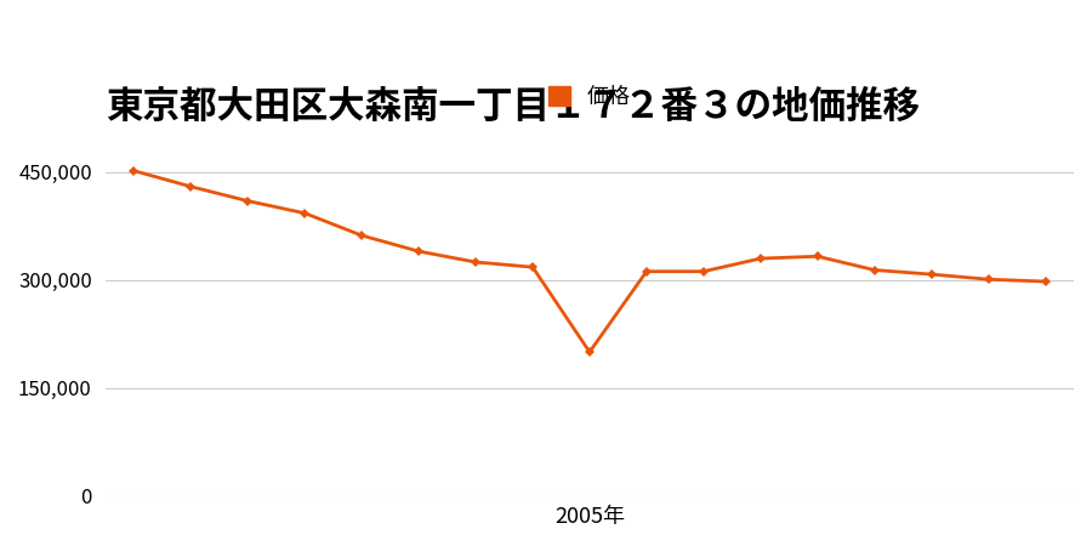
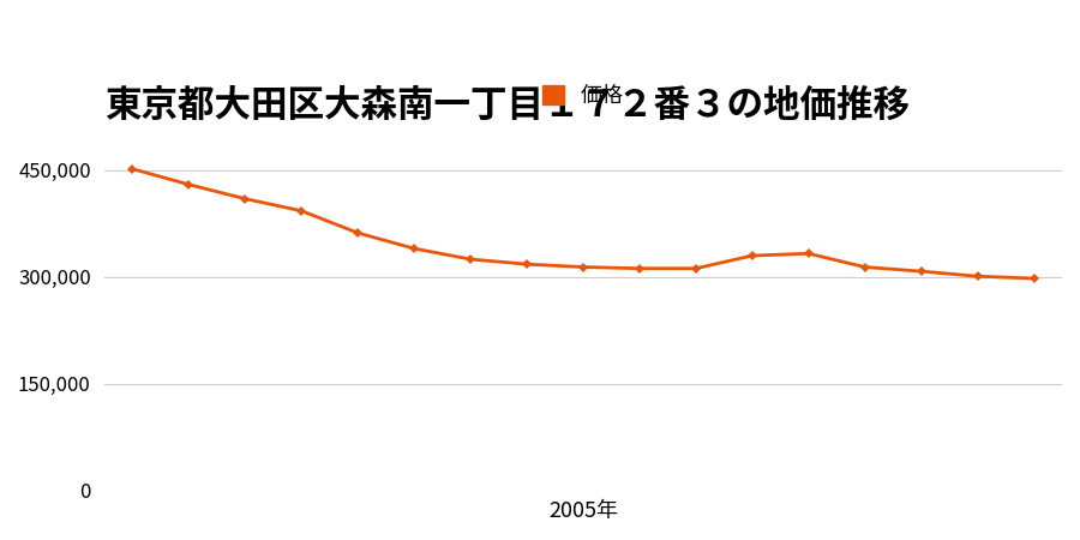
2005年: 200,000 -> 314,000
